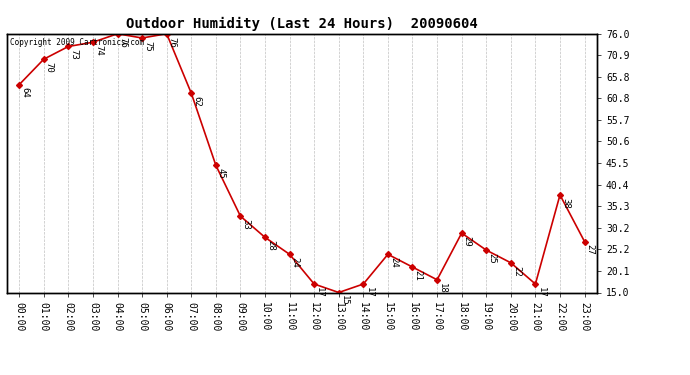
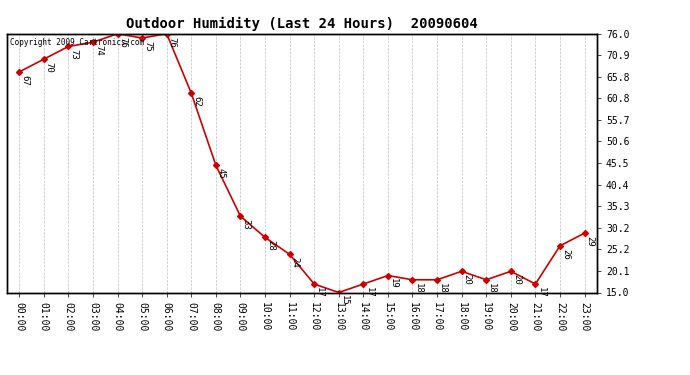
00:00: 64 -> 67
15:00: 24 -> 19
16:00: 21 -> 18
18:00: 29 -> 20
19:00: 25 -> 18
20:00: 22 -> 20
22:00: 38 -> 26
23:00: 27 -> 29
